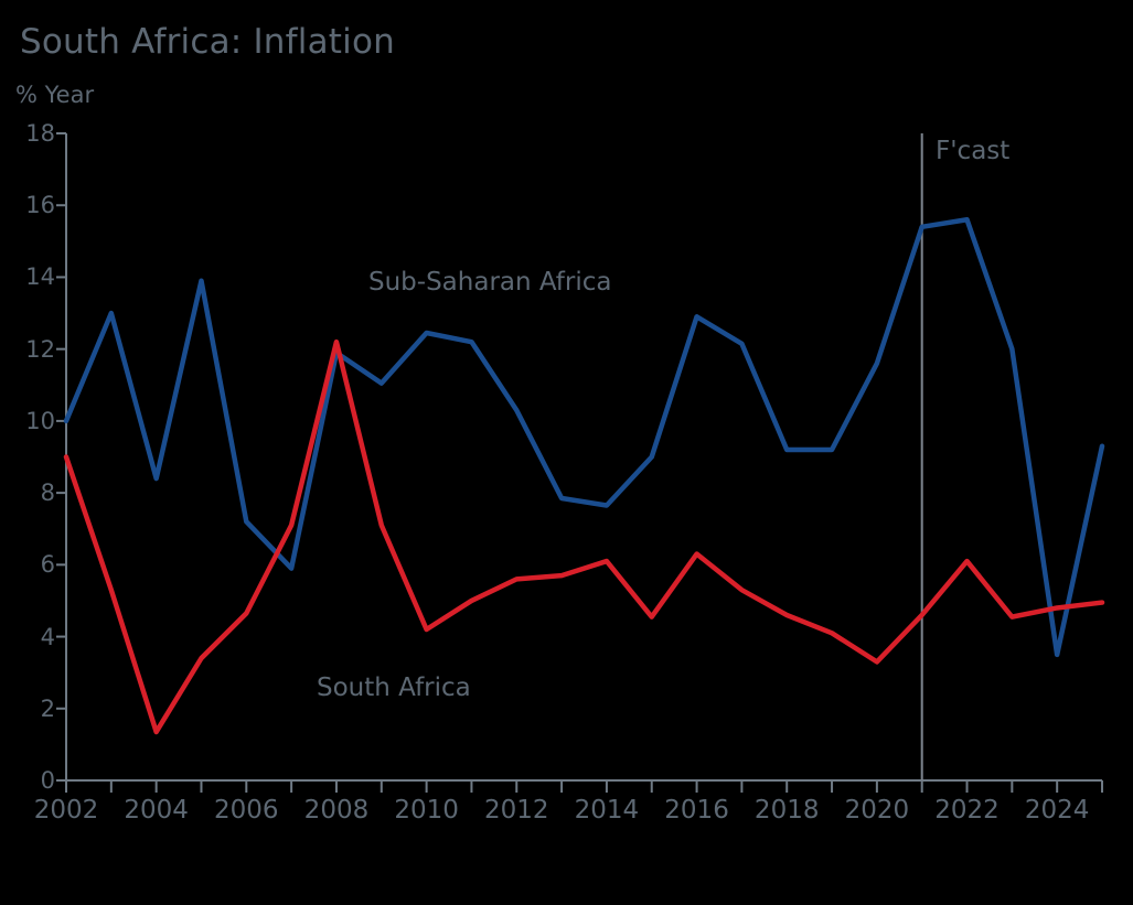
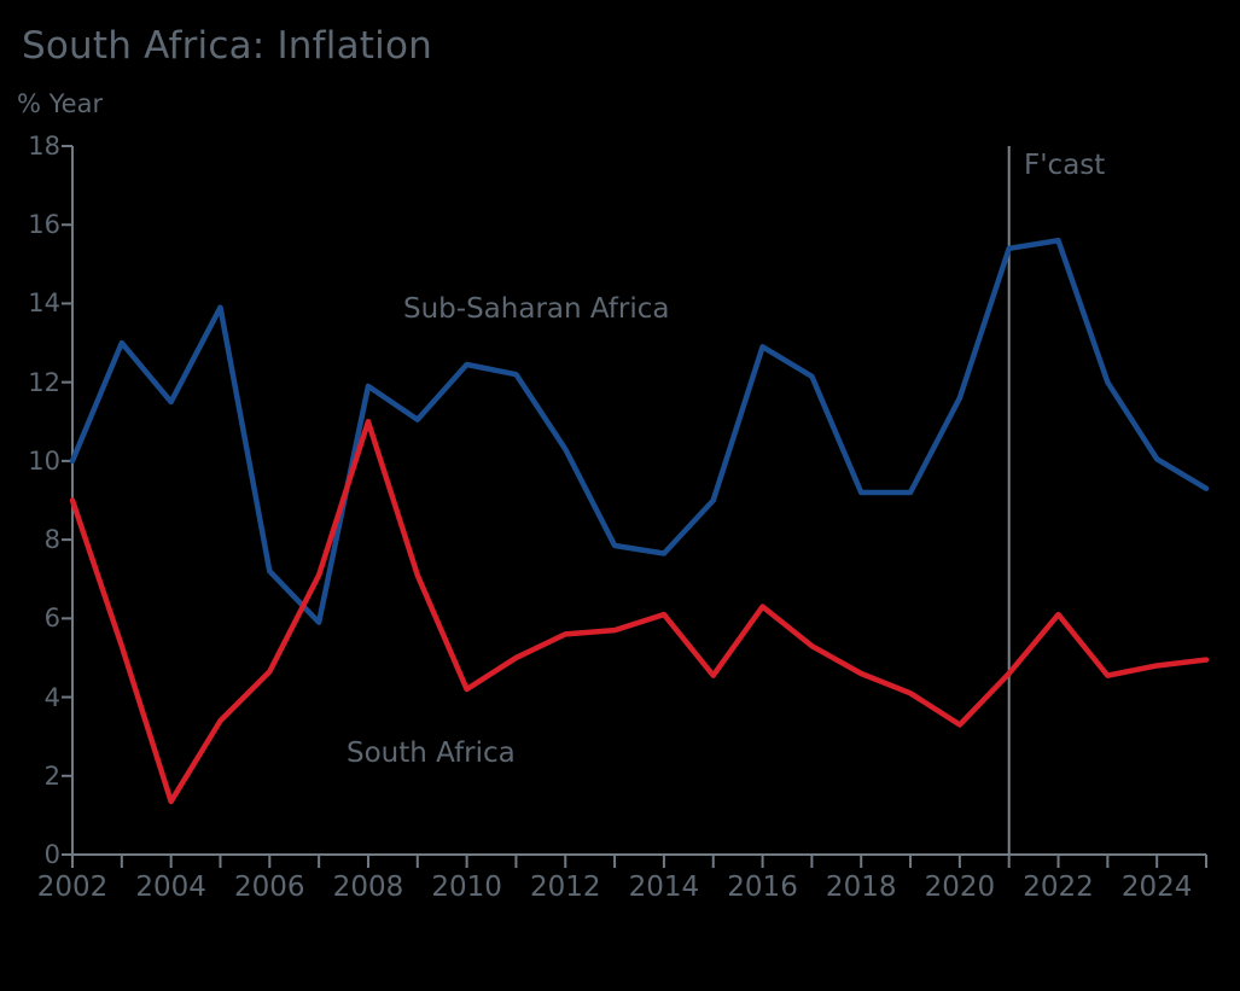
Sub-Saharan Africa/2004: 8.4 -> 11.5
South Africa/2008: 12.2 -> 11.0
Sub-Saharan Africa/2024: 3.5 -> 10.1
